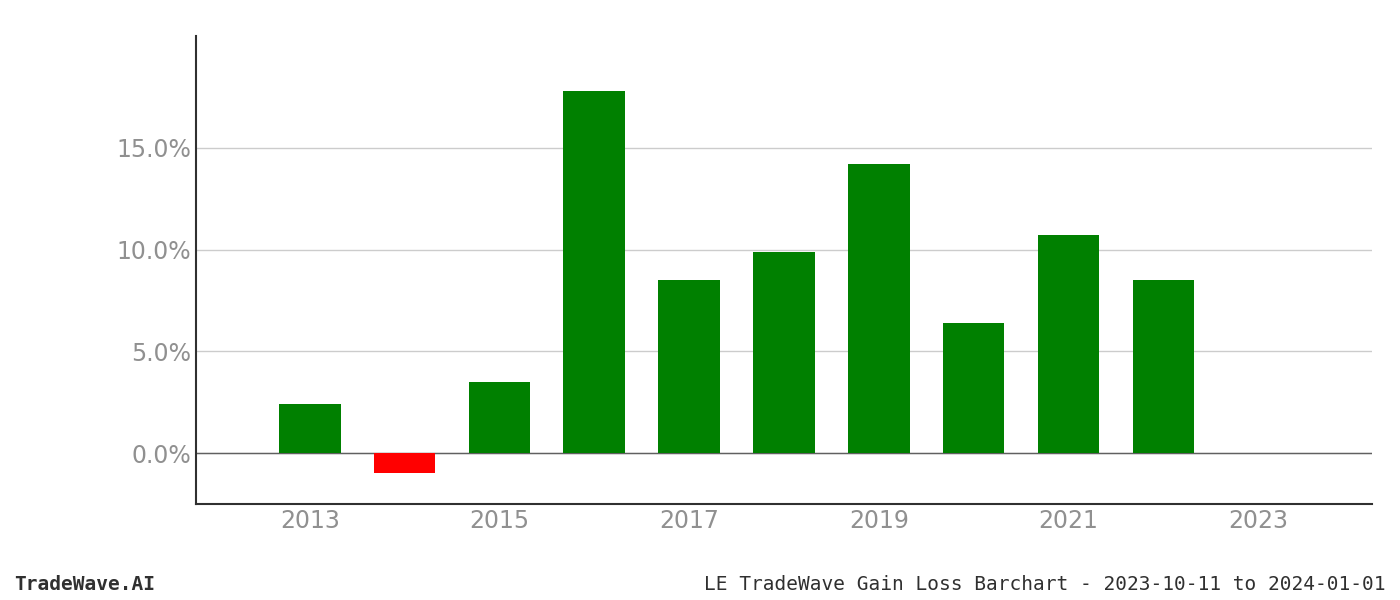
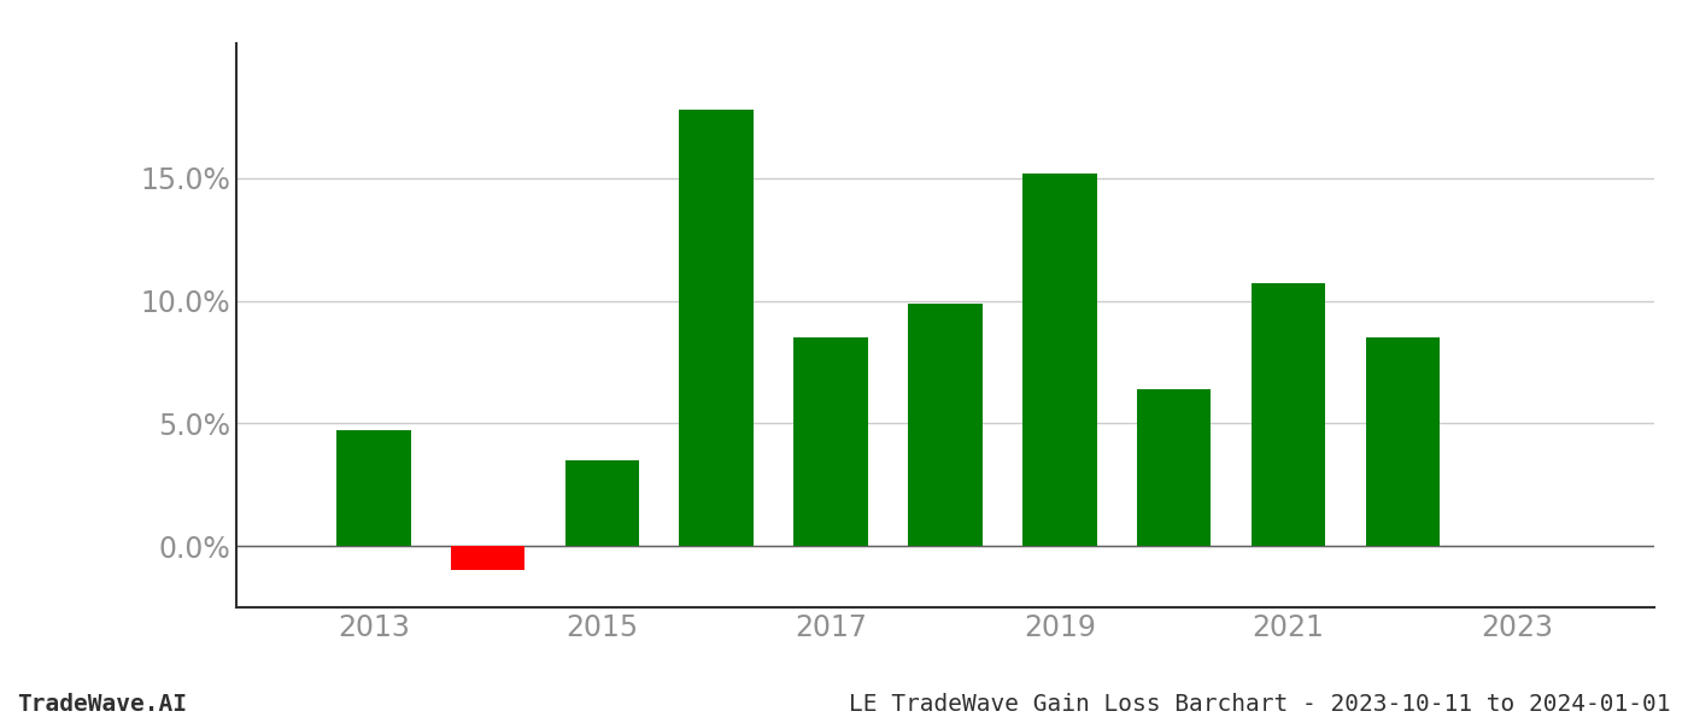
2013: 2.4% -> 4.7%
2019: 14.2% -> 15.2%
